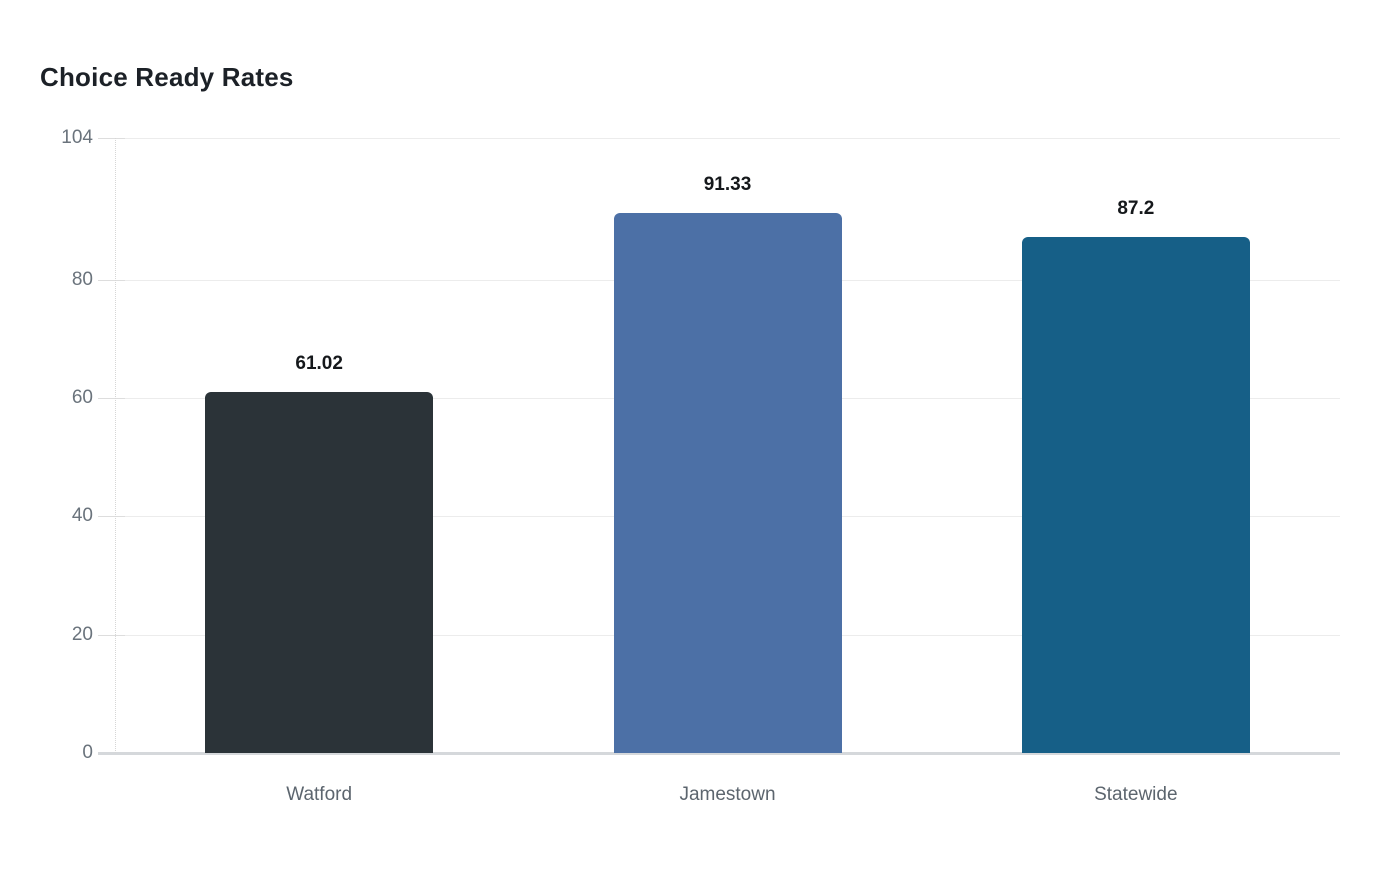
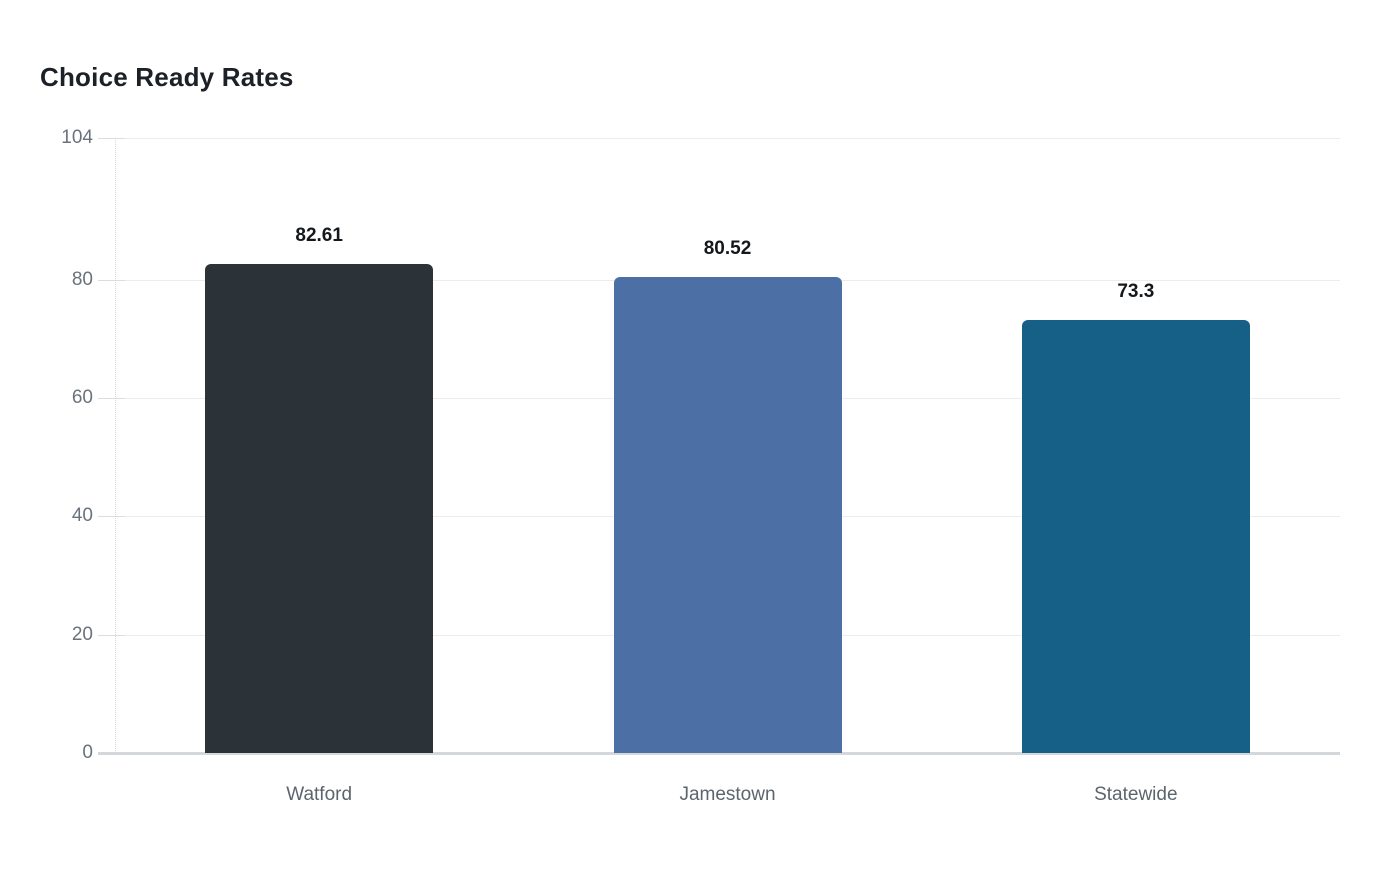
Watford: 61.02 -> 82.61
Jamestown: 91.33 -> 80.52
Statewide: 87.2 -> 73.3
